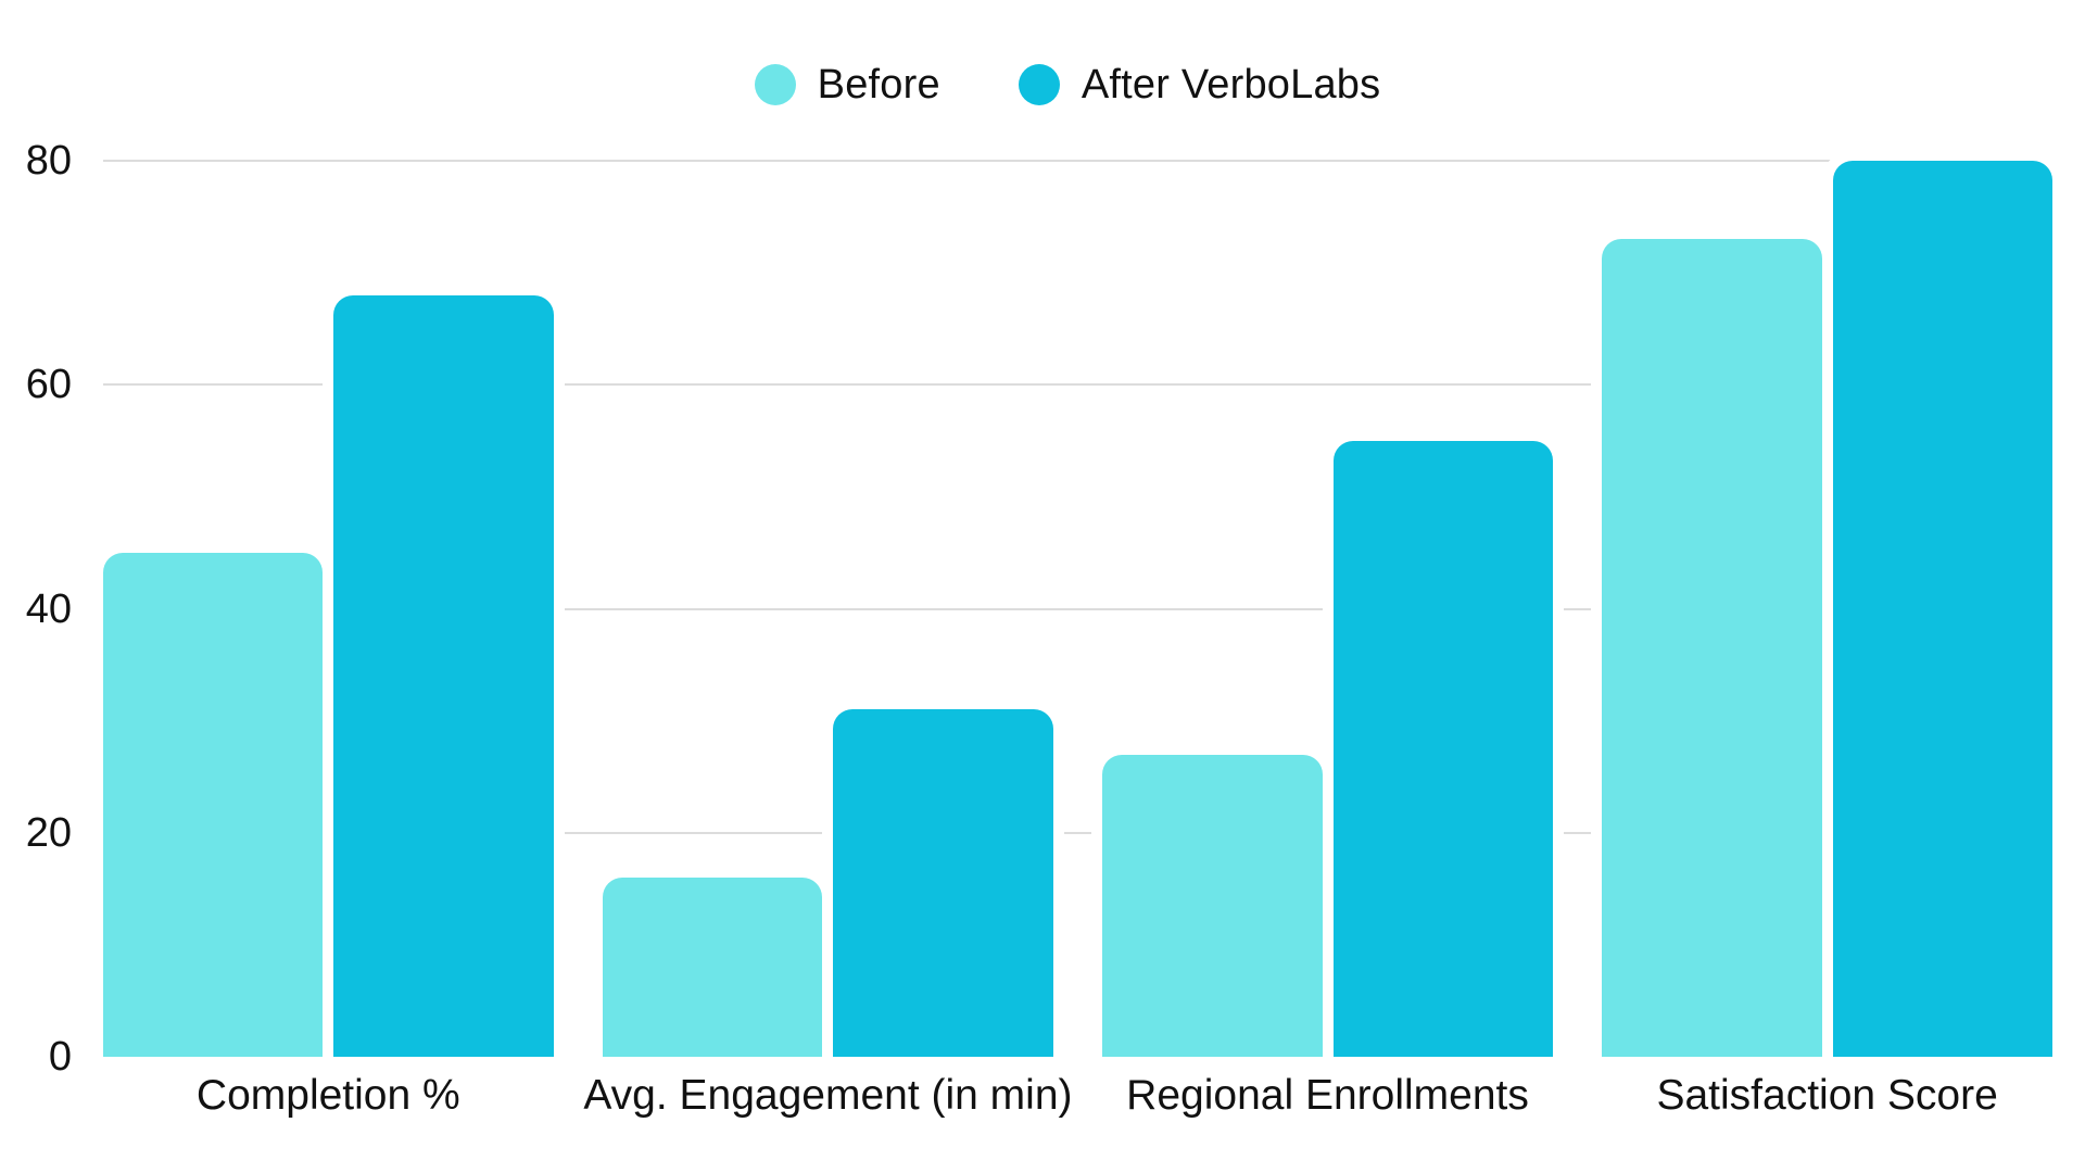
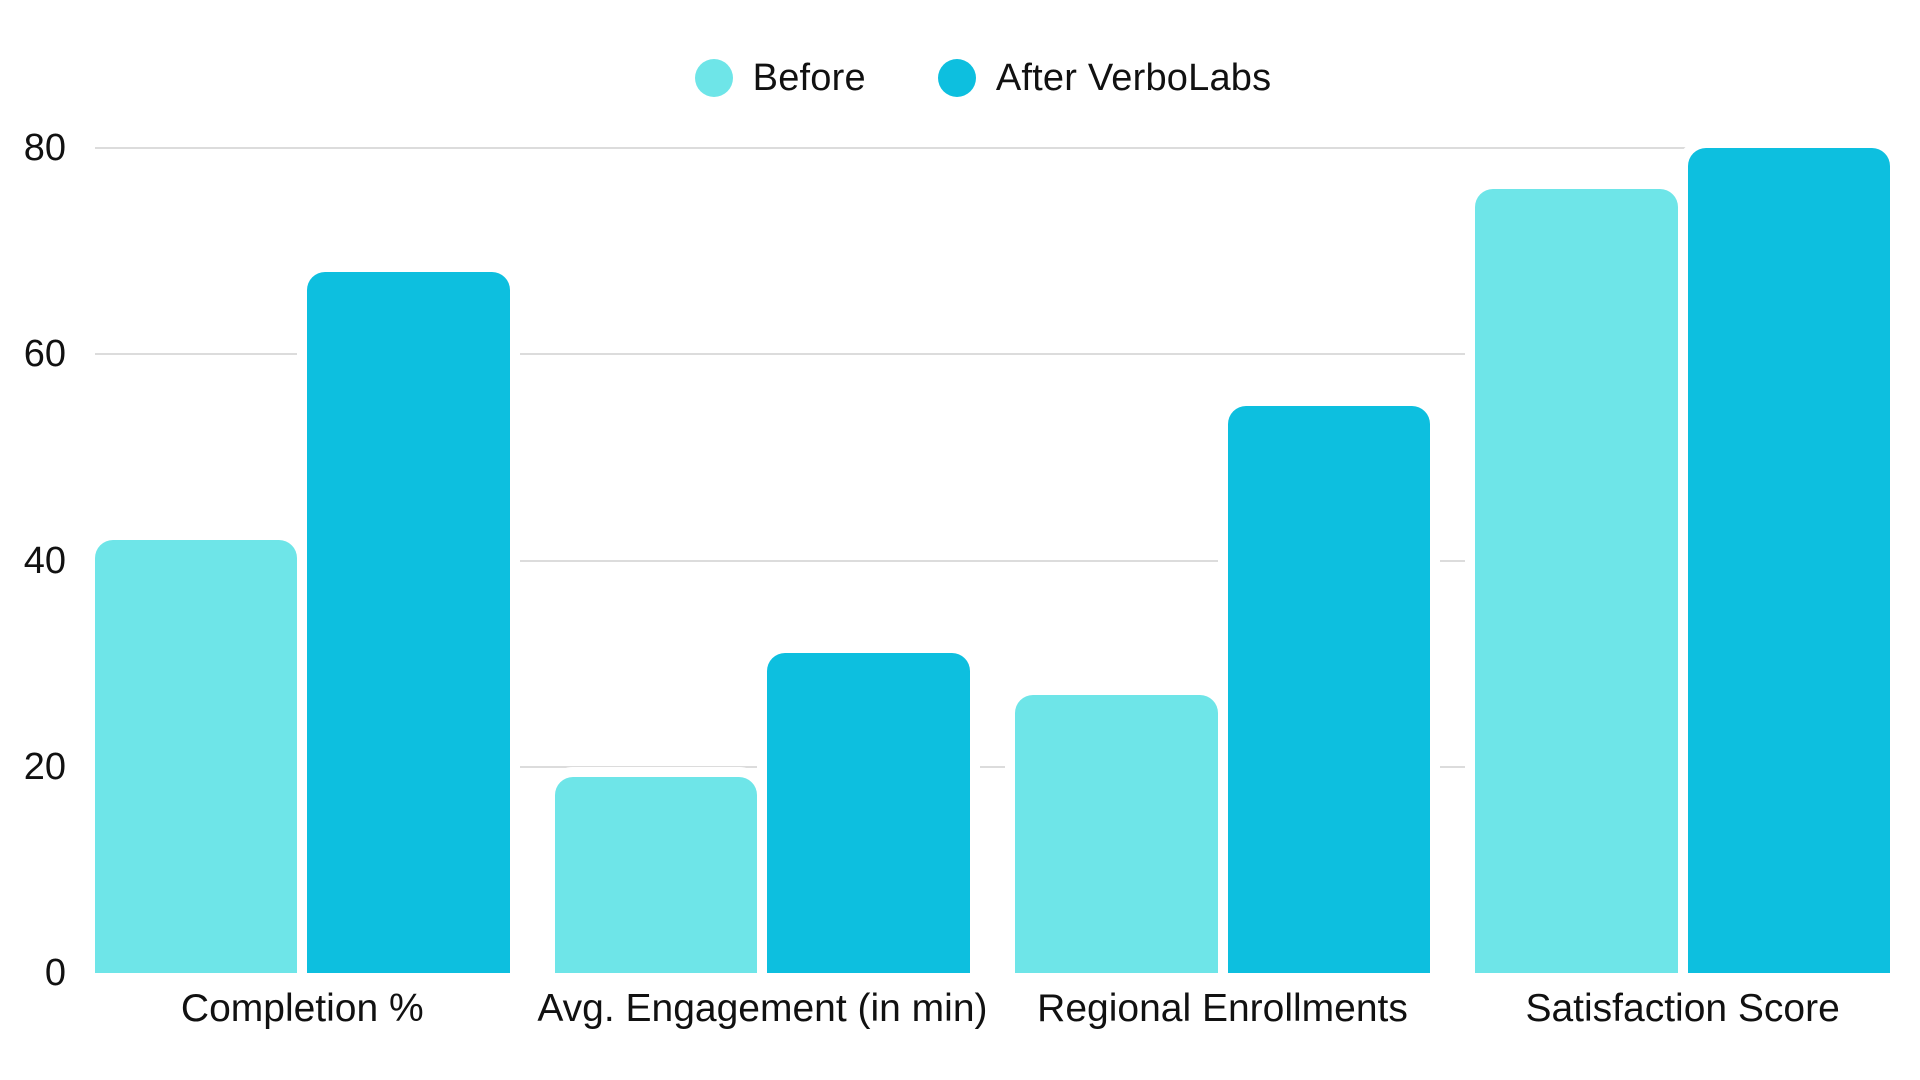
Before/Completion %: 45 -> 42
Before/Avg. Engagement (in min): 16 -> 19
Before/Satisfaction Score: 73 -> 76
